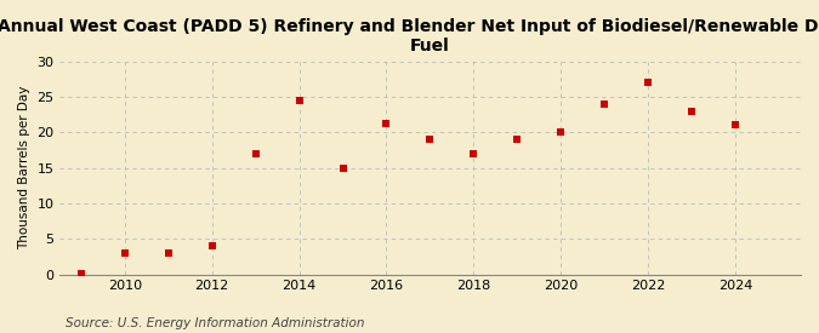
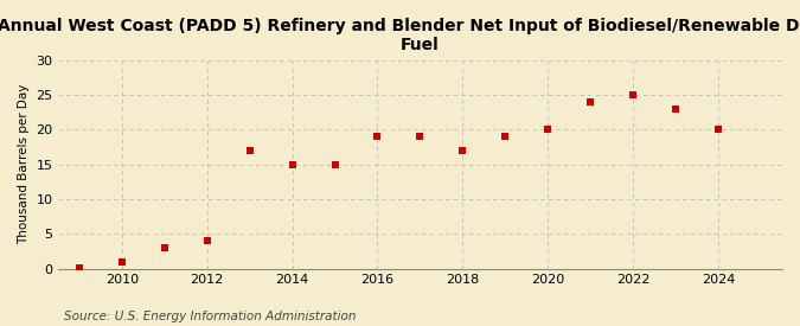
2010: 3.0 -> 1.0
2014: 24.4 -> 15.0
2016: 21.2 -> 19.0
2022: 27.0 -> 25.0
2024: 21.0 -> 20.0
